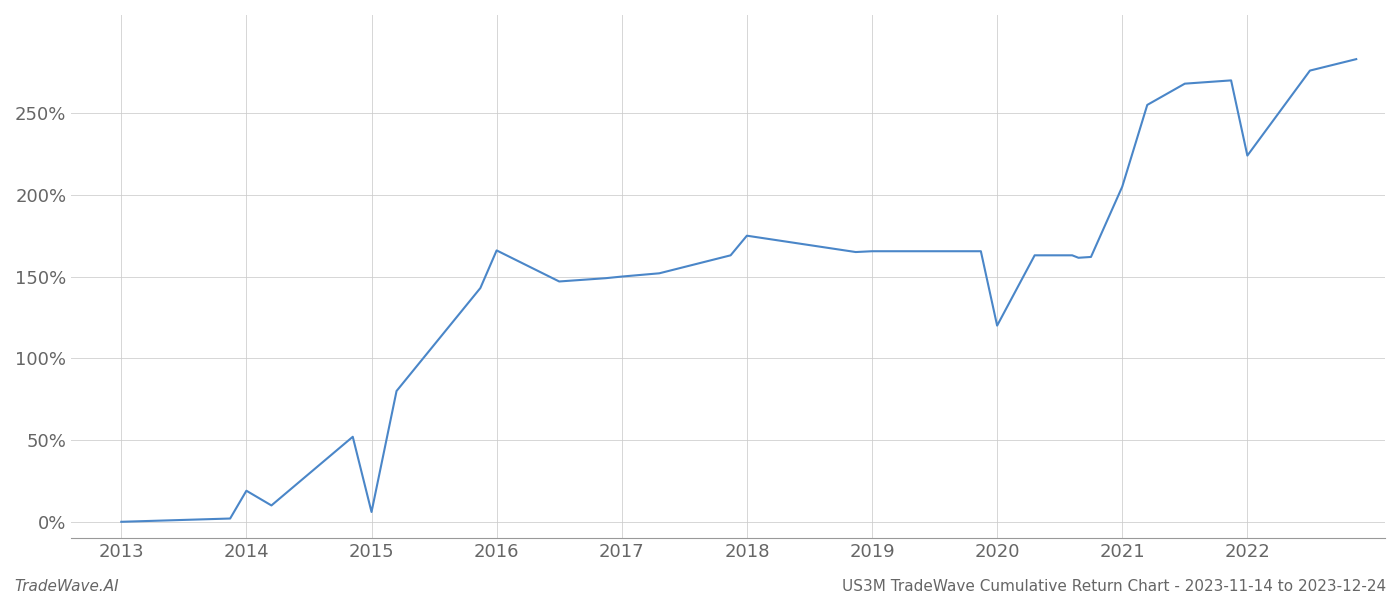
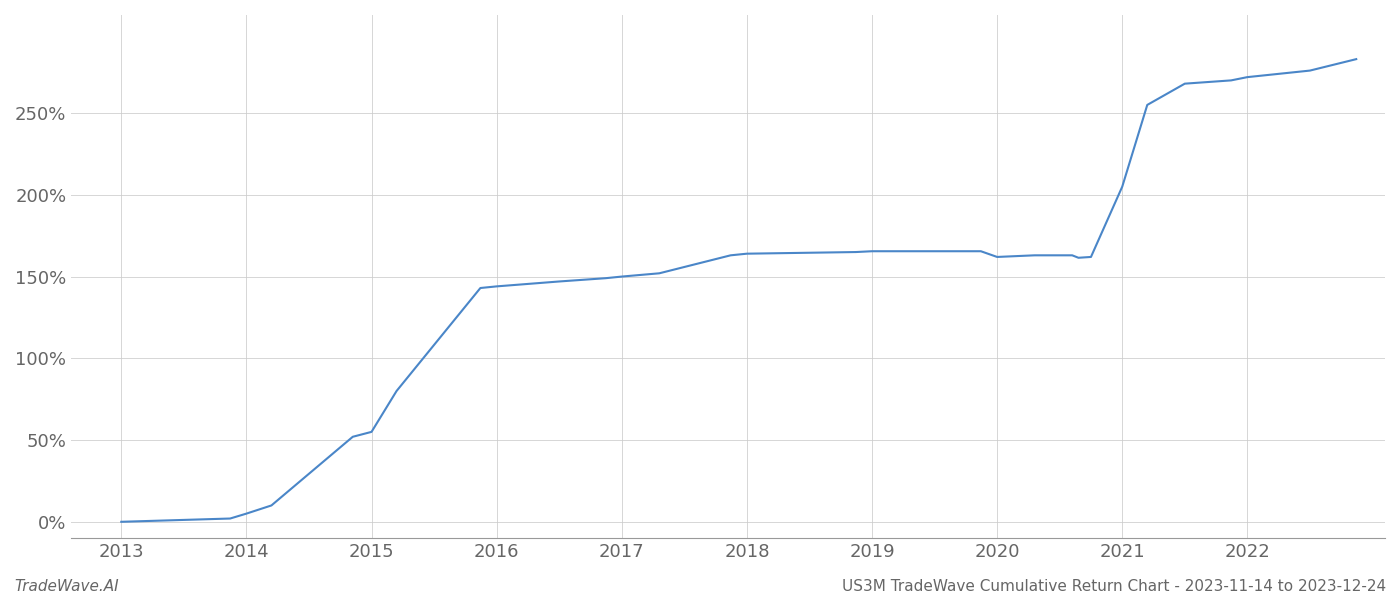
2014: 19% -> 5%
2015: 6% -> 55%
2016: 166% -> 144%
2018: 175% -> 164%
2020: 120% -> 162%
2022: 224% -> 272%
